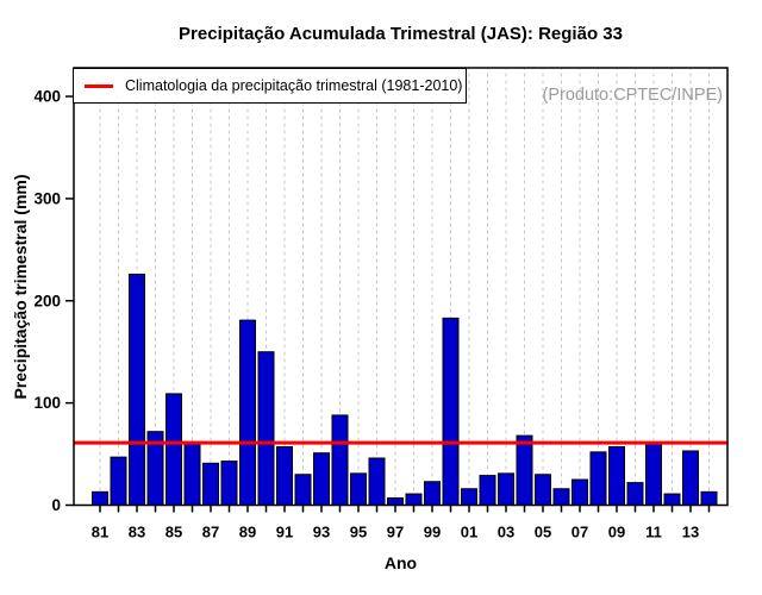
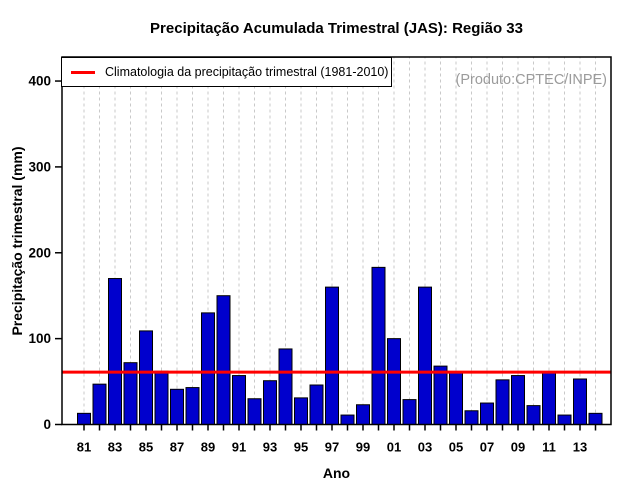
83: 230 -> 170
89: 180 -> 130
97: 10 -> 160
01: 20 -> 100
03: 30 -> 160
05: 30 -> 60
